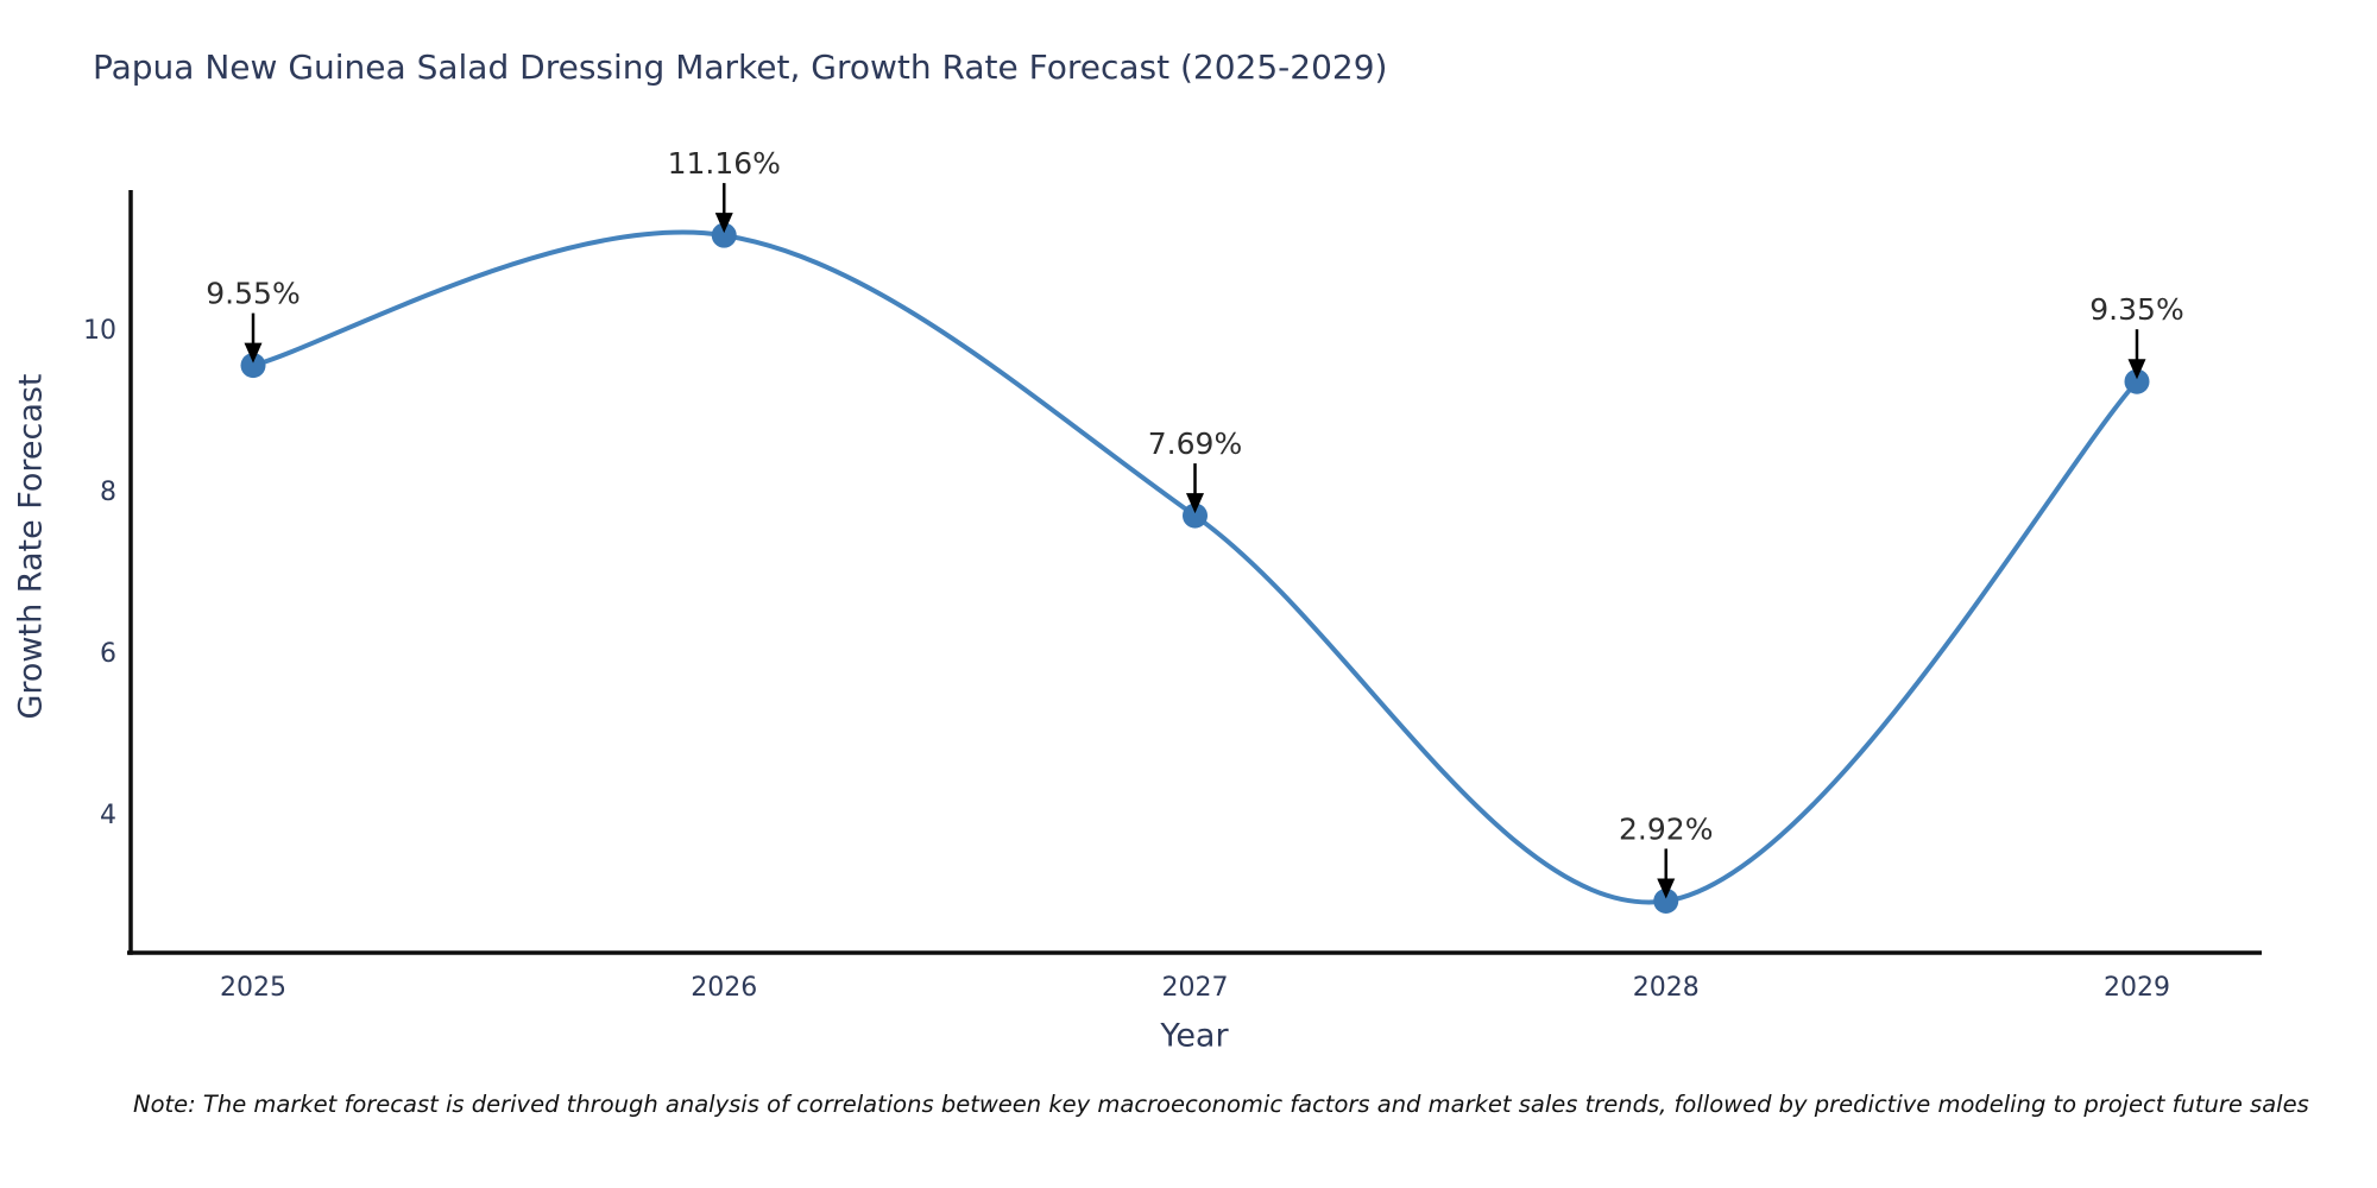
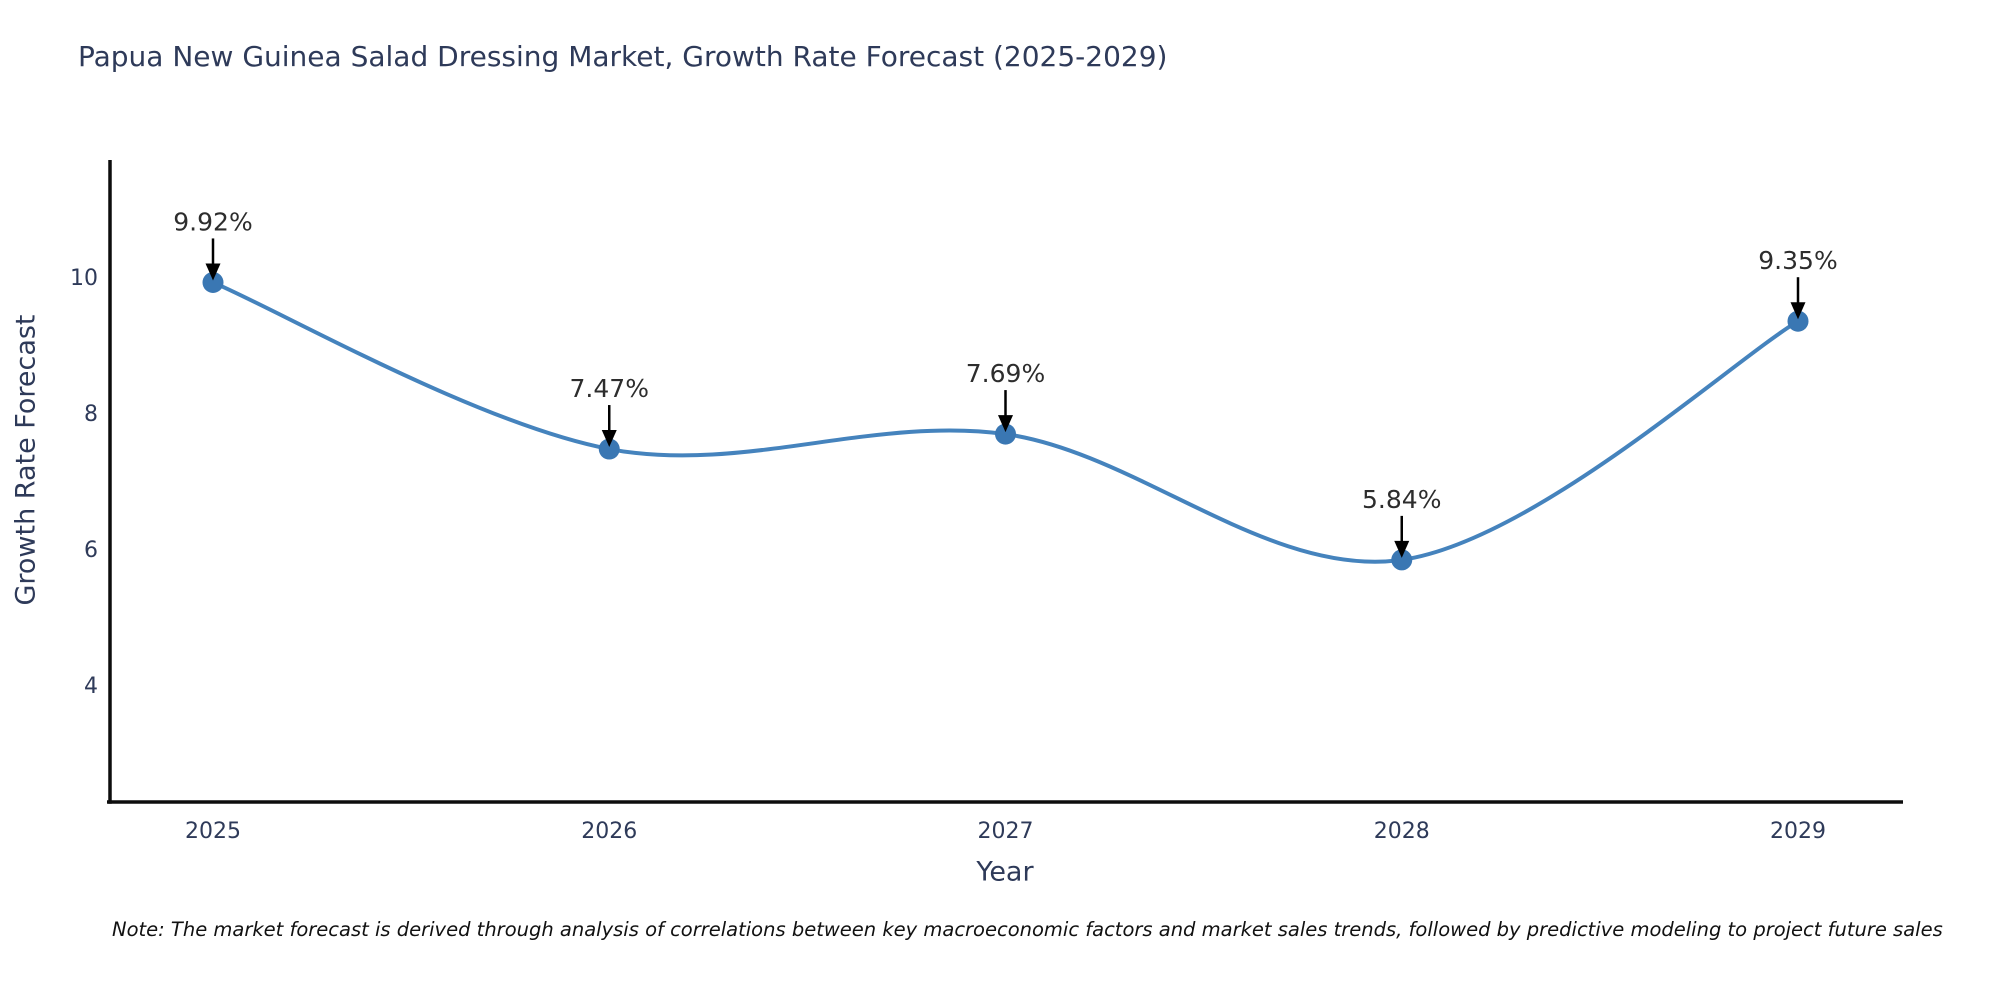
2025: 9.55% -> 9.92%
2026: 11.16% -> 7.47%
2028: 2.92% -> 5.84%
